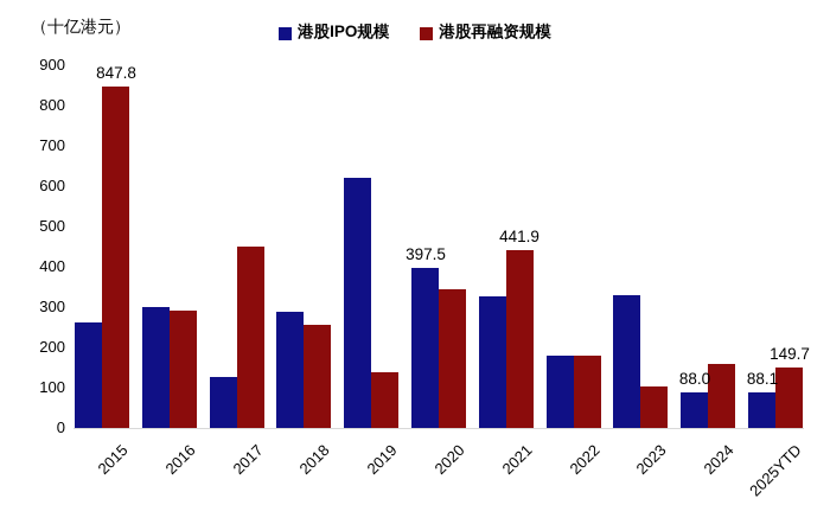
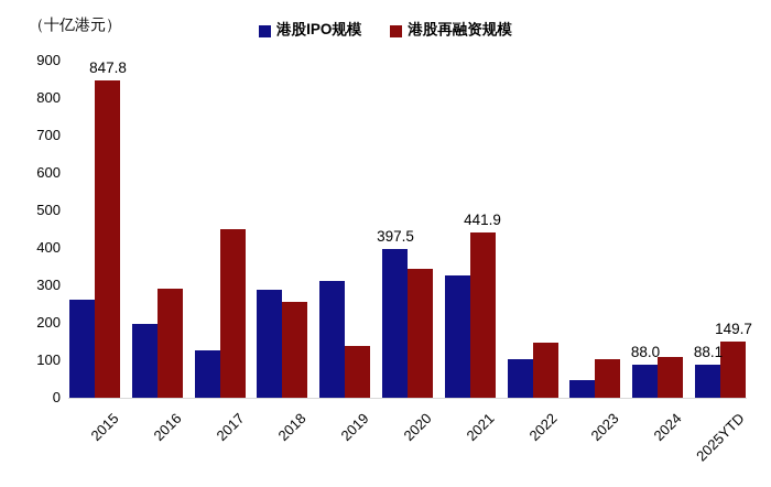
港股IPO规模/2016: 300 -> 200
港股IPO规模/2019: 620 -> 310
港股IPO规模/2022: 180 -> 100
港股再融资规模/2022: 180 -> 150
港股IPO规模/2023: 330 -> 50
港股再融资规模/2024: 160 -> 110
